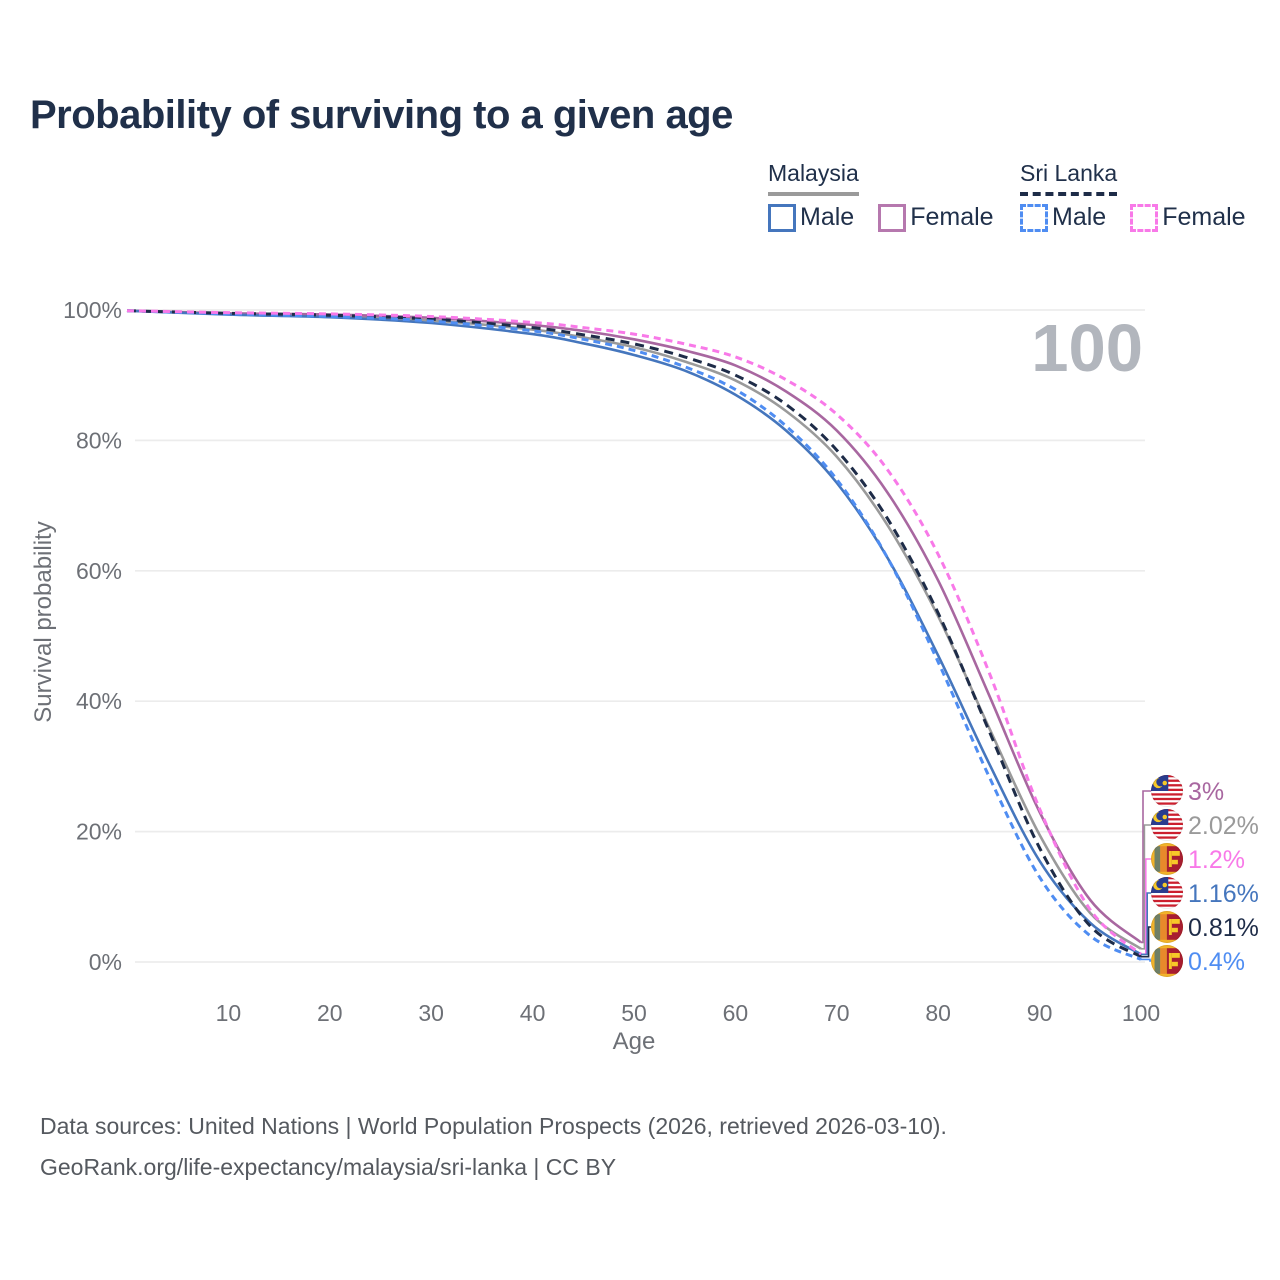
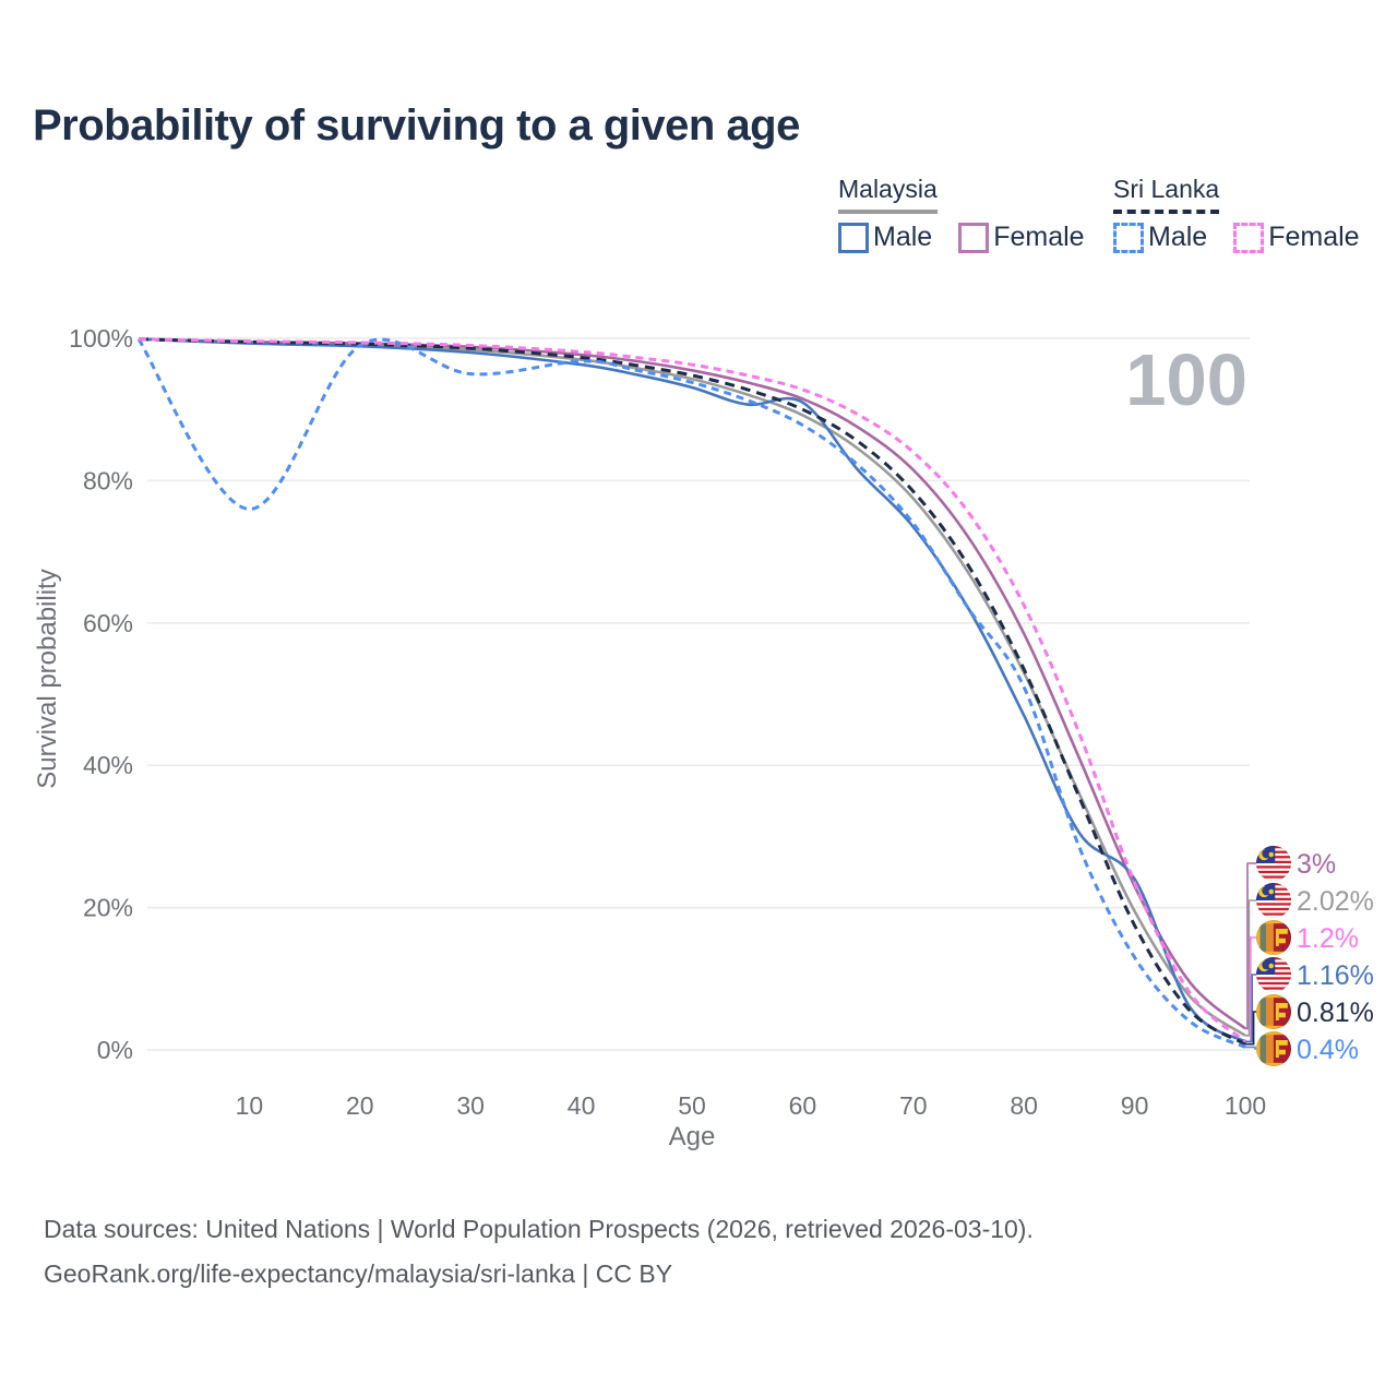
Sri Lanka Male/10: 99% -> 76%
Sri Lanka Male/30: 98% -> 95%
Malaysia Male/60: 87% -> 91%
Sri Lanka Male/80: 46% -> 51%
Malaysia Male/90: 16% -> 24%
